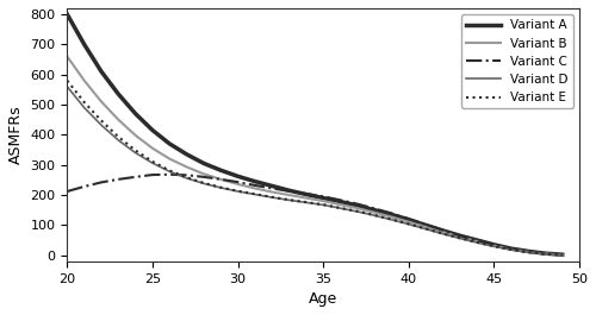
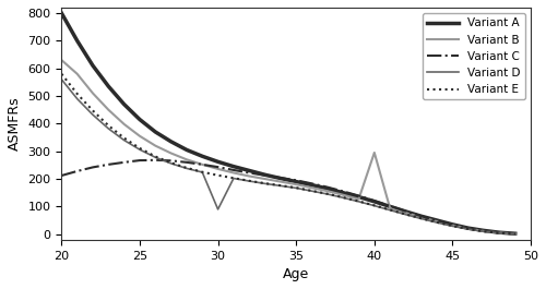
Variant B/20: 660 -> 630
Variant D/30: 212 -> 90
Variant B/40: 111 -> 295
